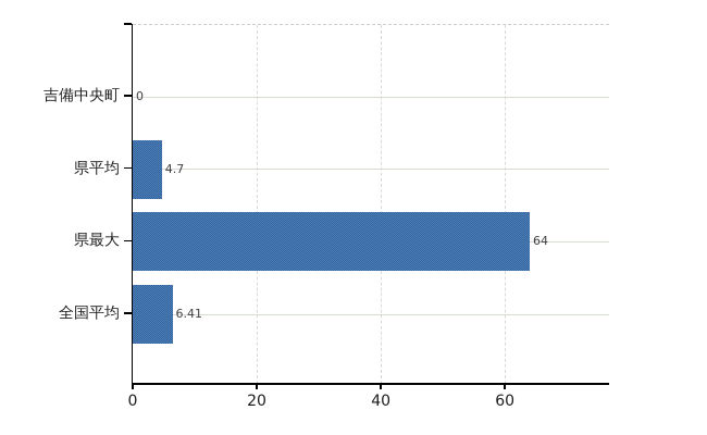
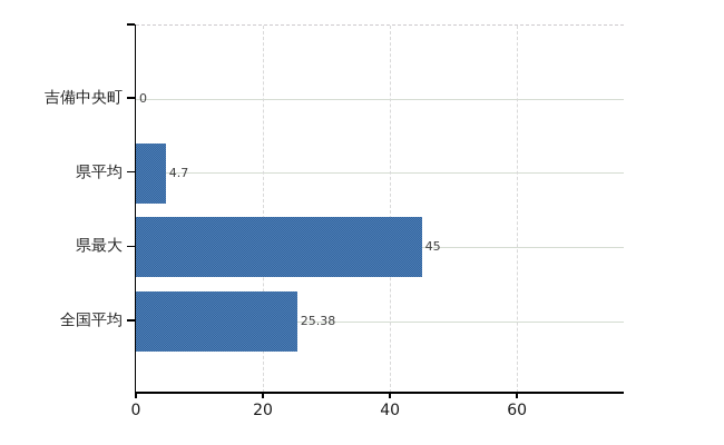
県最大: 64 -> 45
全国平均: 6.41 -> 25.38
